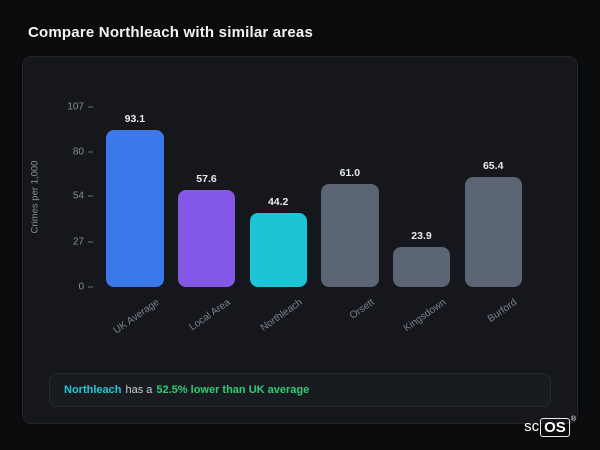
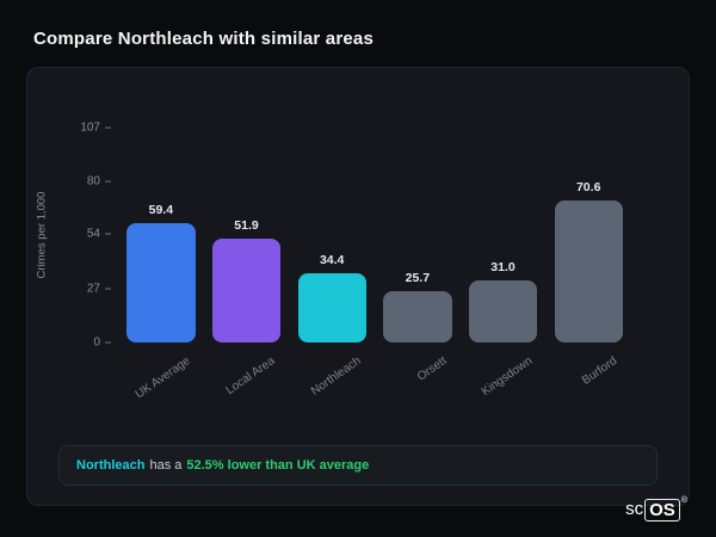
UK Average: 93.1 -> 59.4
Local Area: 57.6 -> 51.9
Northleach: 44.2 -> 34.4
Orsett: 61.0 -> 25.7
Kingsdown: 23.9 -> 31.0
Burford: 65.4 -> 70.6
